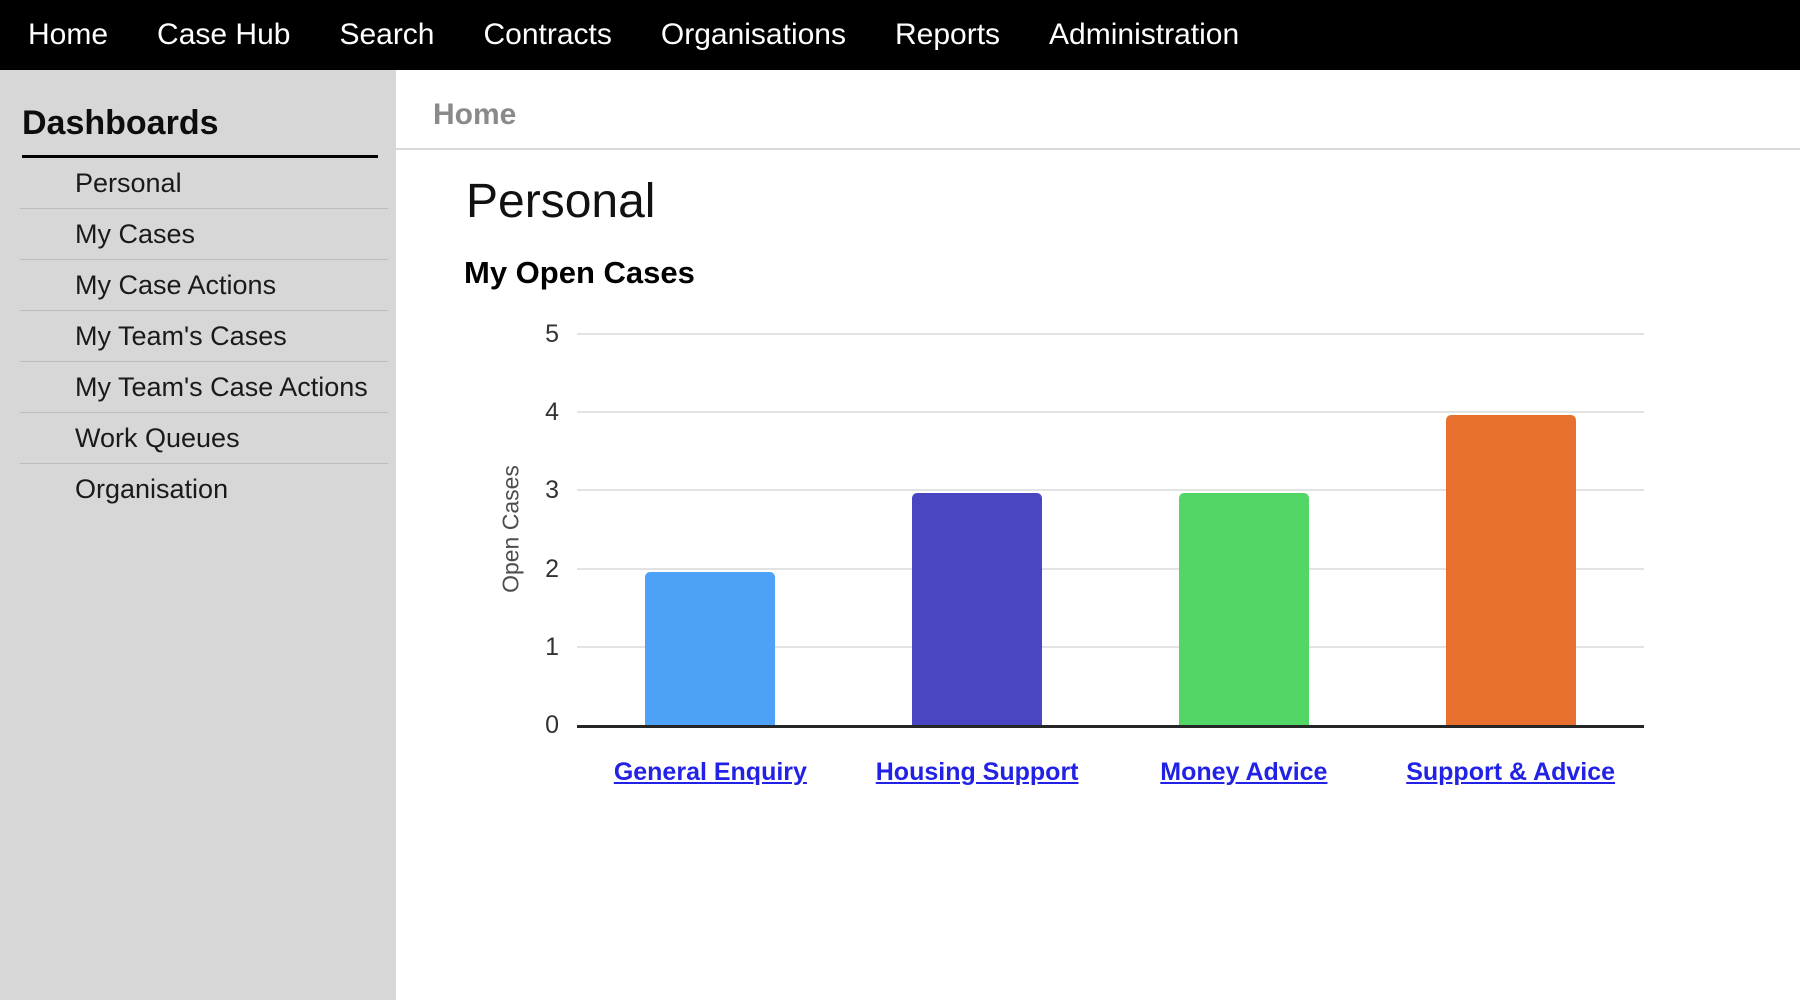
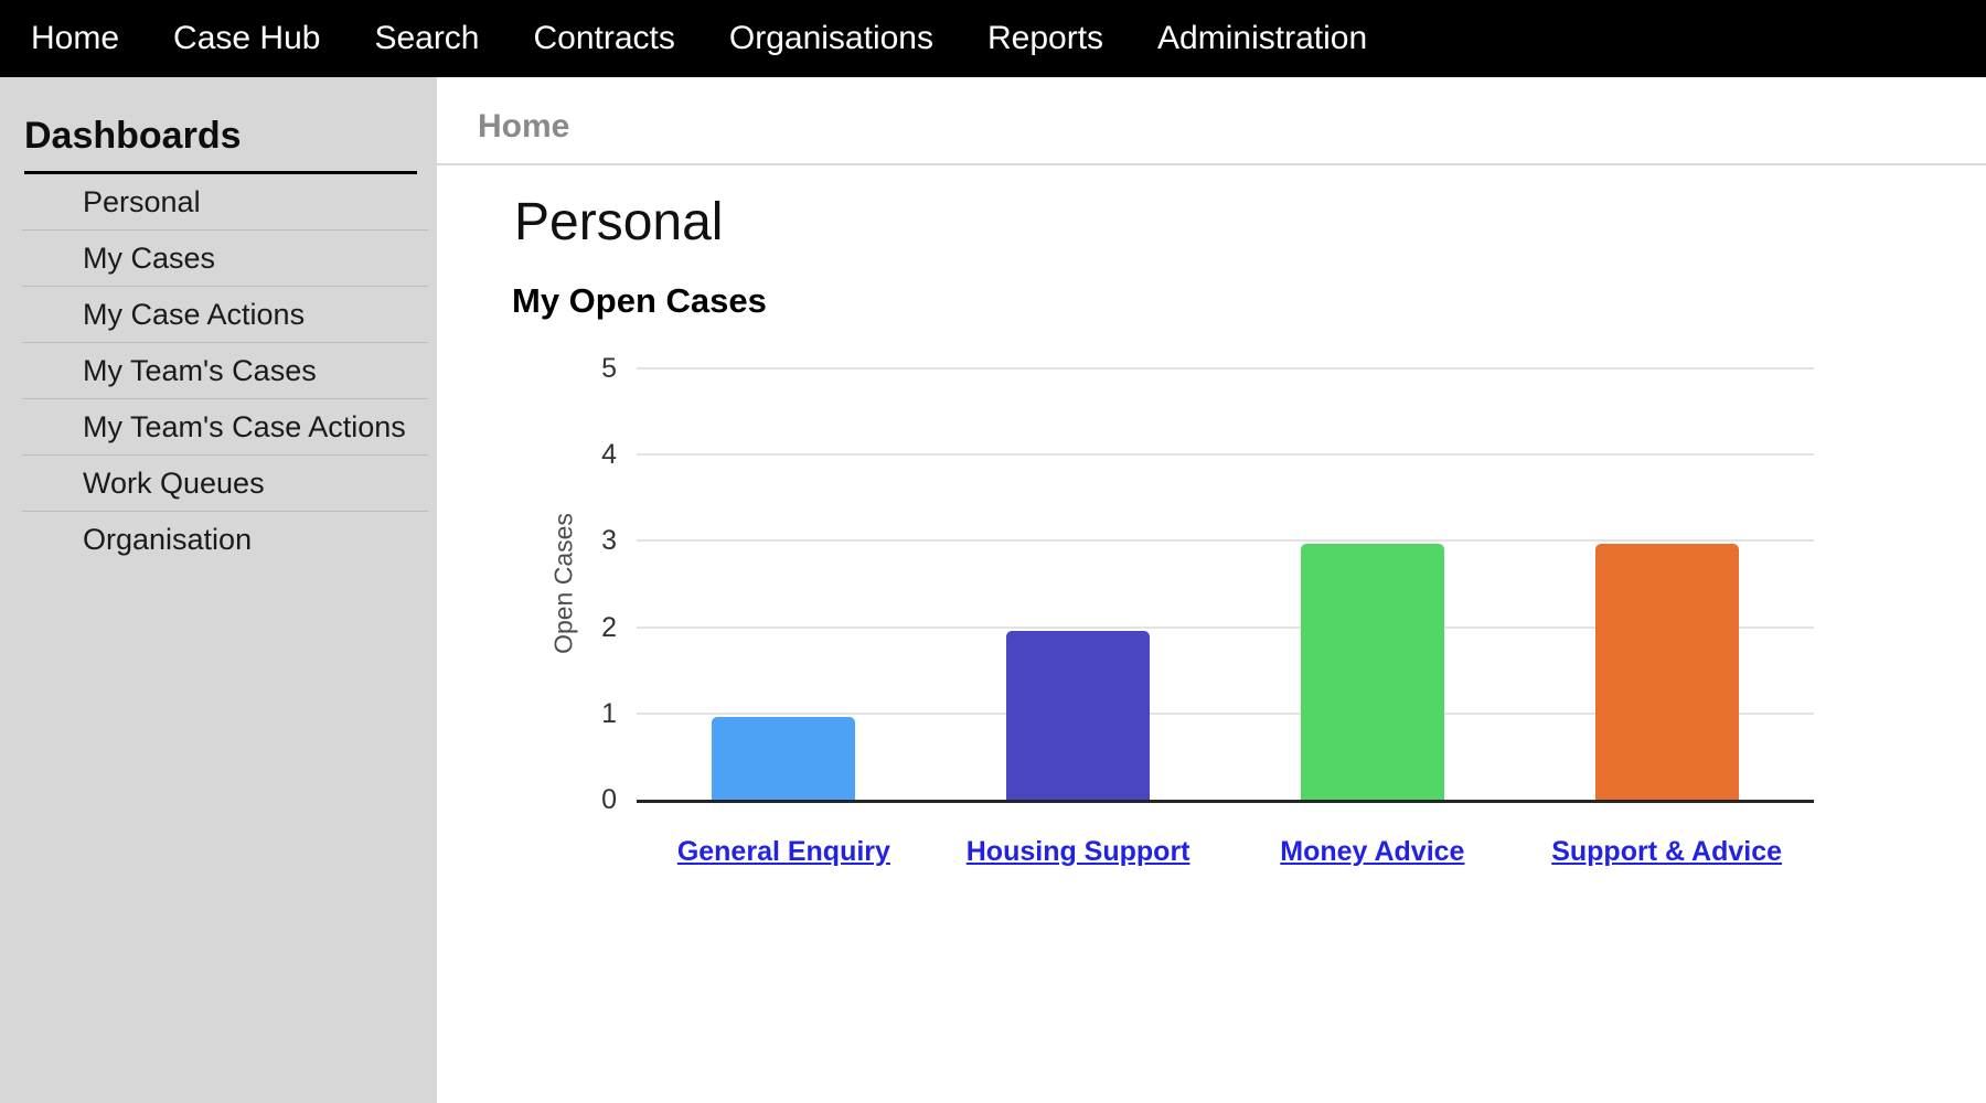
General Enquiry: 2 -> 1
Housing Support: 3 -> 2
Support & Advice: 4 -> 3
